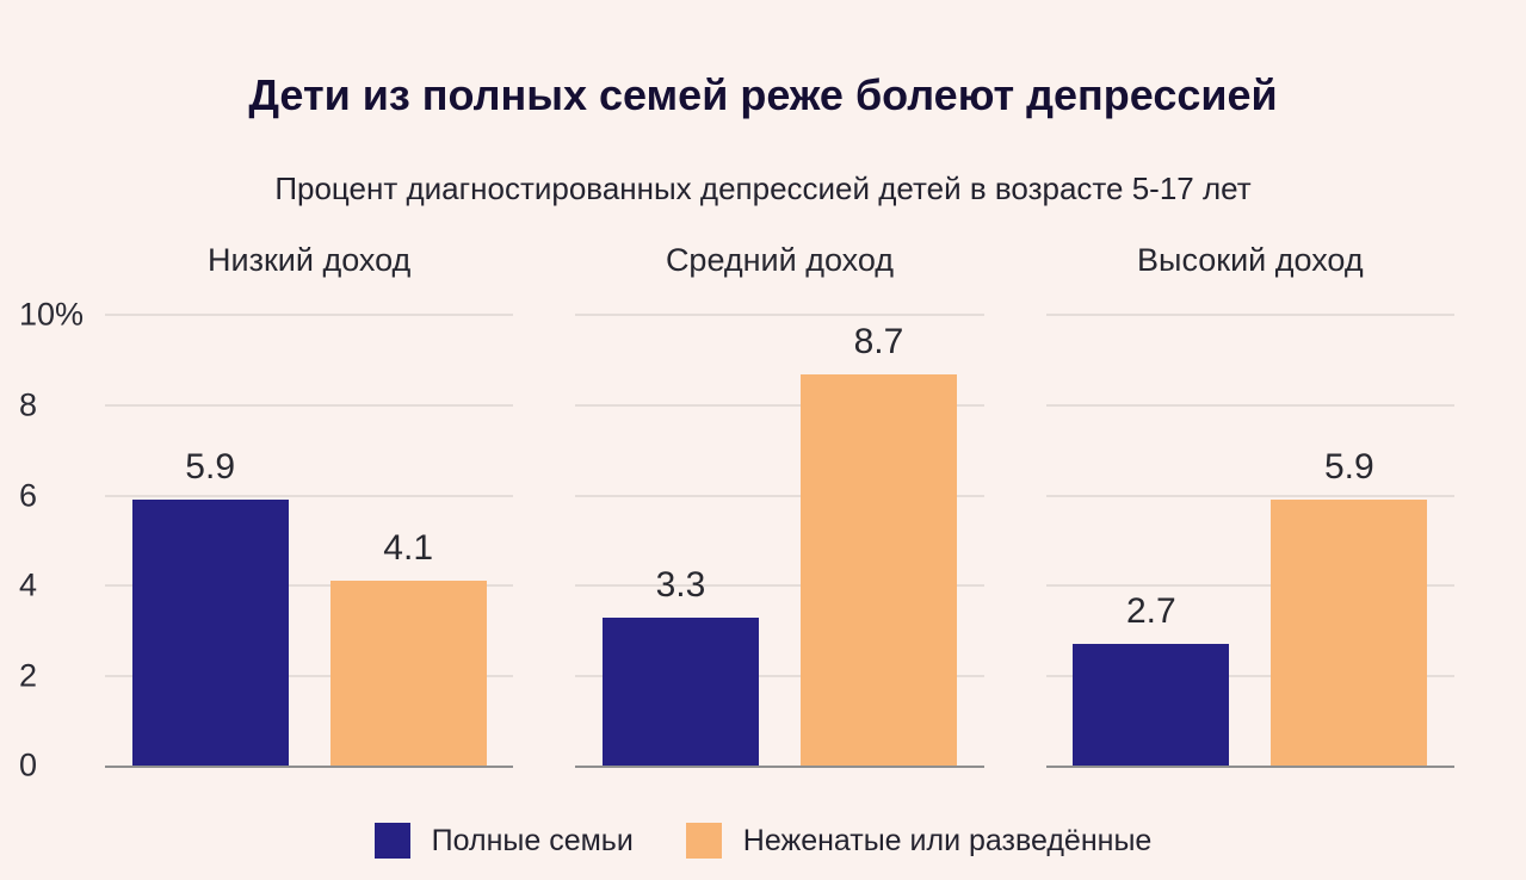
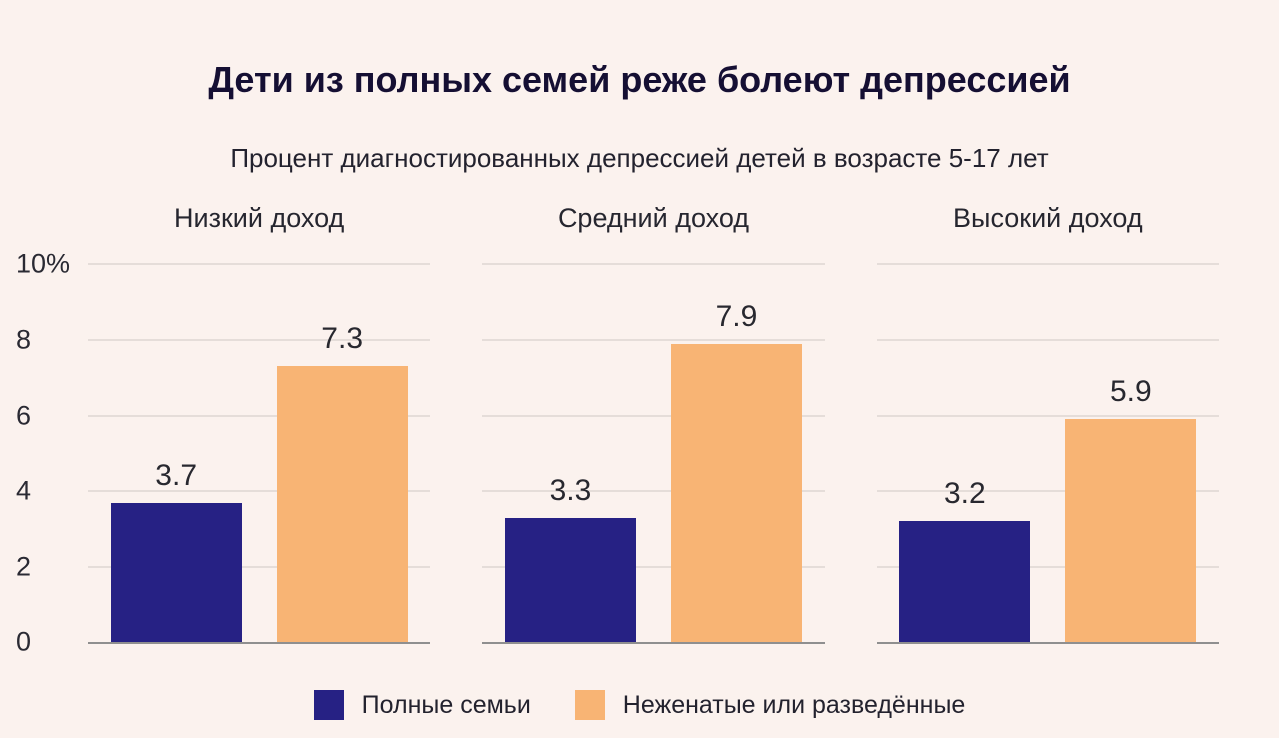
Полные семьи/Низкий доход: 5.9 -> 3.7
Неженатые или разведённые/Низкий доход: 4.1 -> 7.3
Неженатые или разведённые/Средний доход: 8.7 -> 7.9
Полные семьи/Высокий доход: 2.7 -> 3.2
